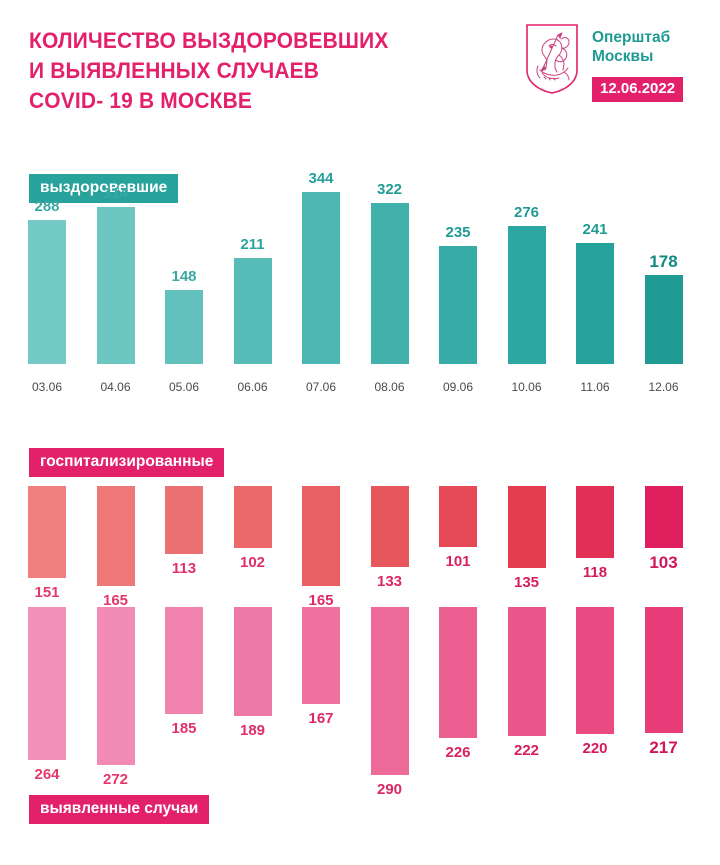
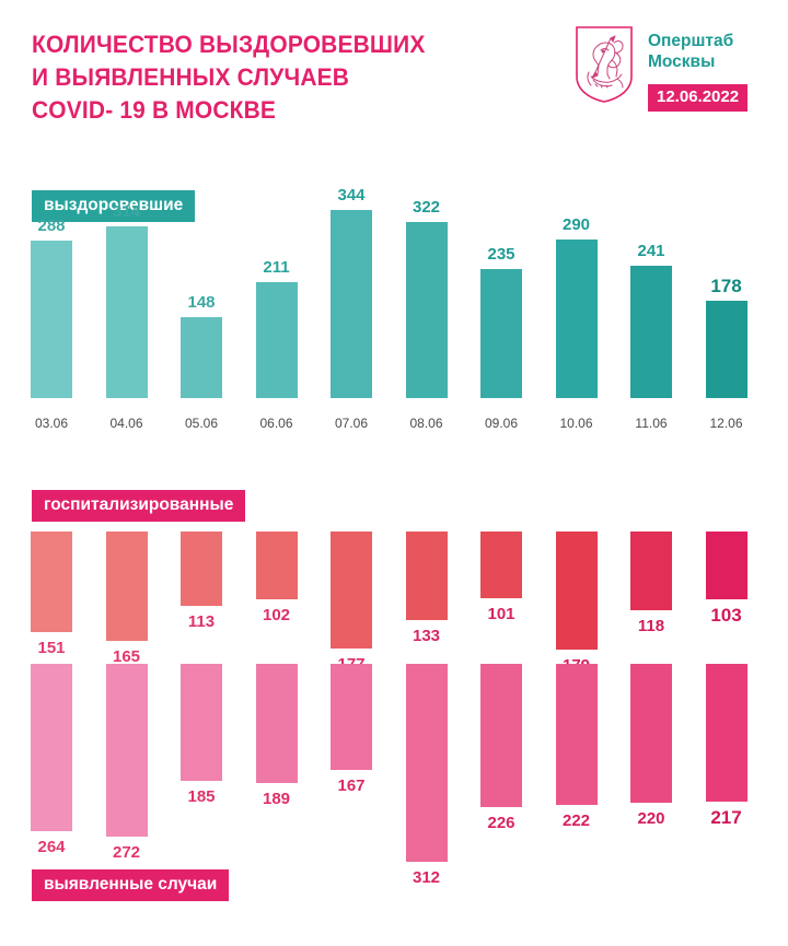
госпитализированные/07.06: 165 -> 177
выявленные случаи/08.06: 290 -> 312
выздоровевшие/10.06: 276 -> 290
госпитализированные/10.06: 135 -> 179
